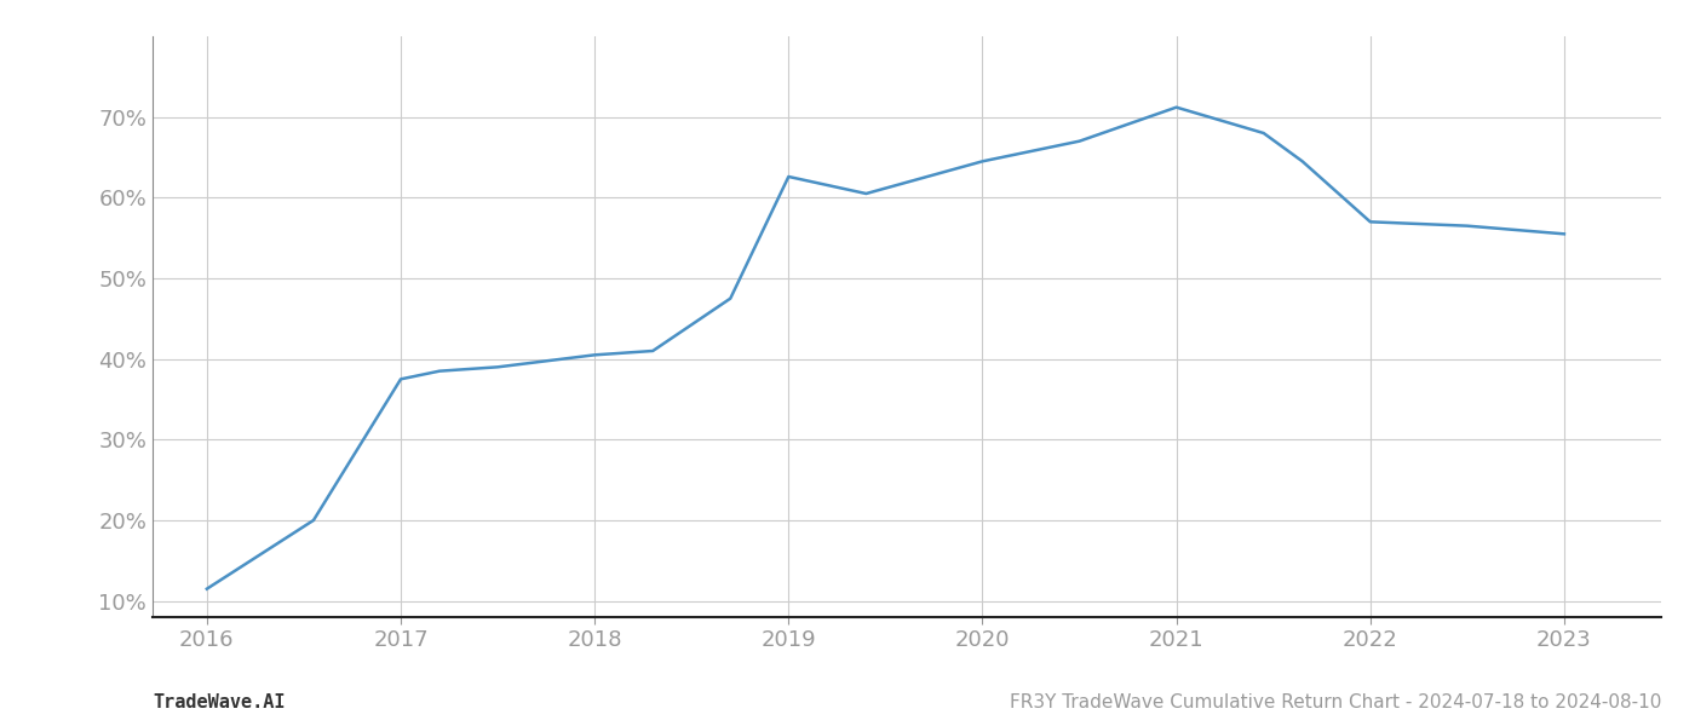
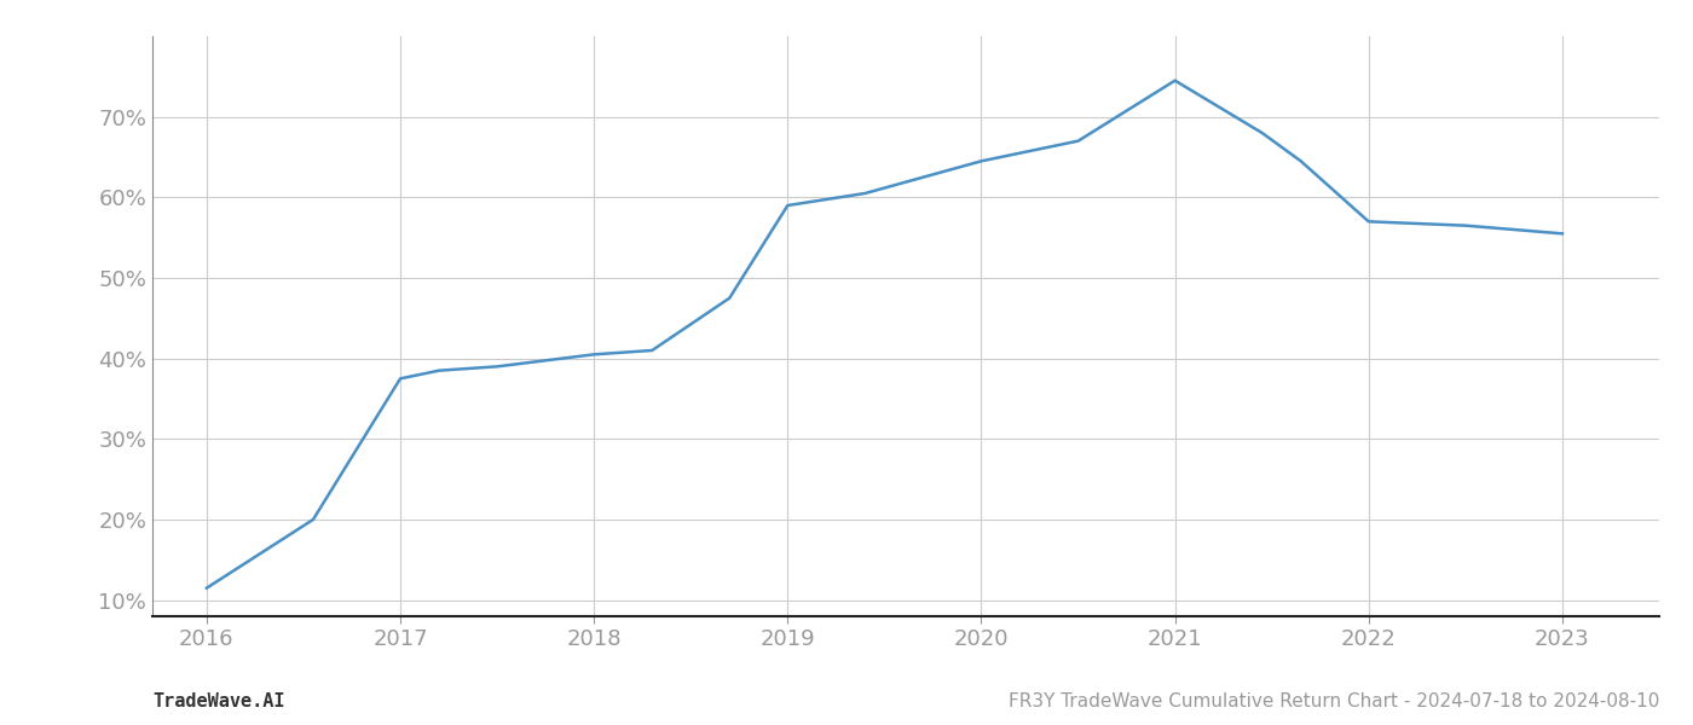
2019: 62.6% -> 59.0%
2021: 71.2% -> 74.5%
